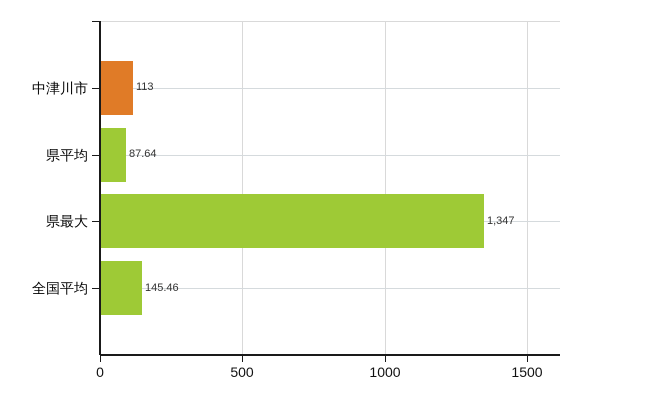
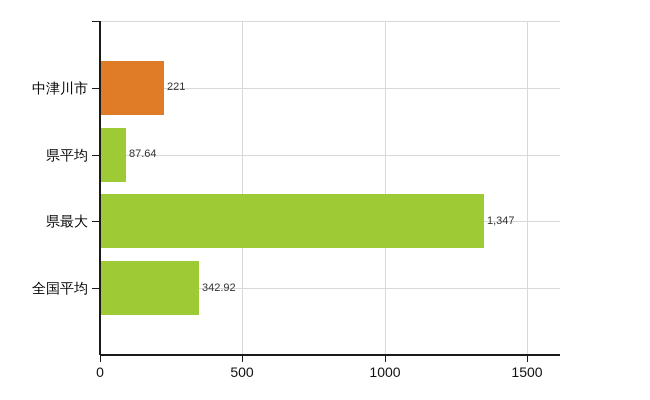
中津川市: 113 -> 221
全国平均: 145.46 -> 342.92
